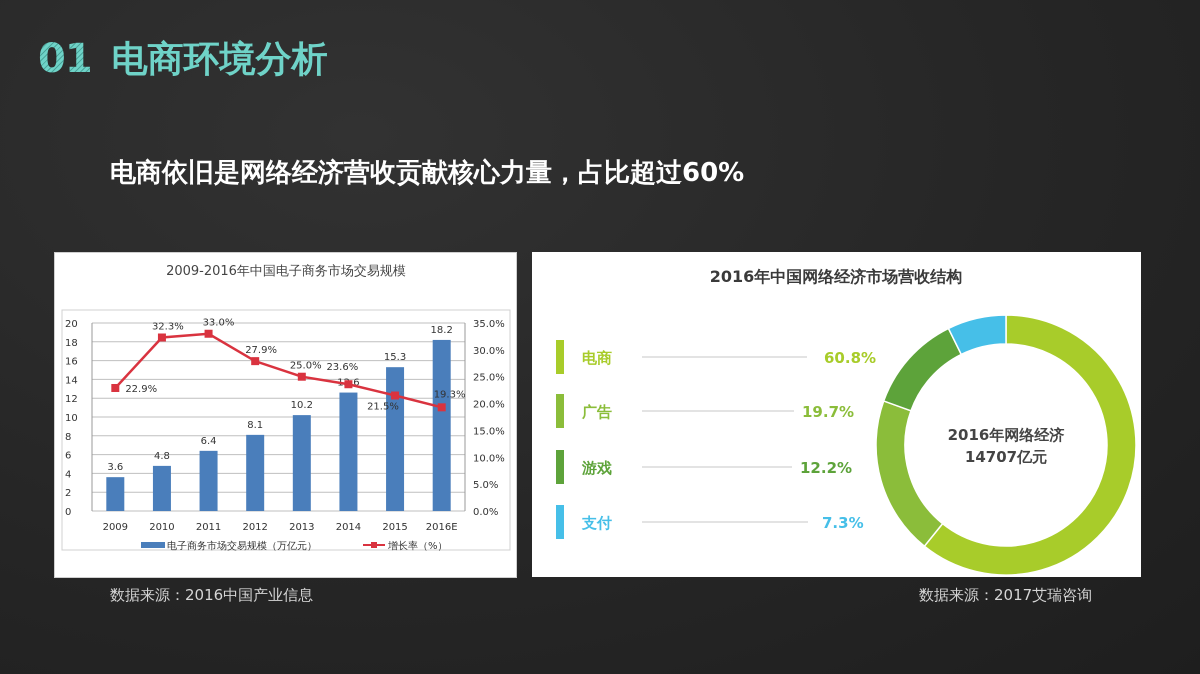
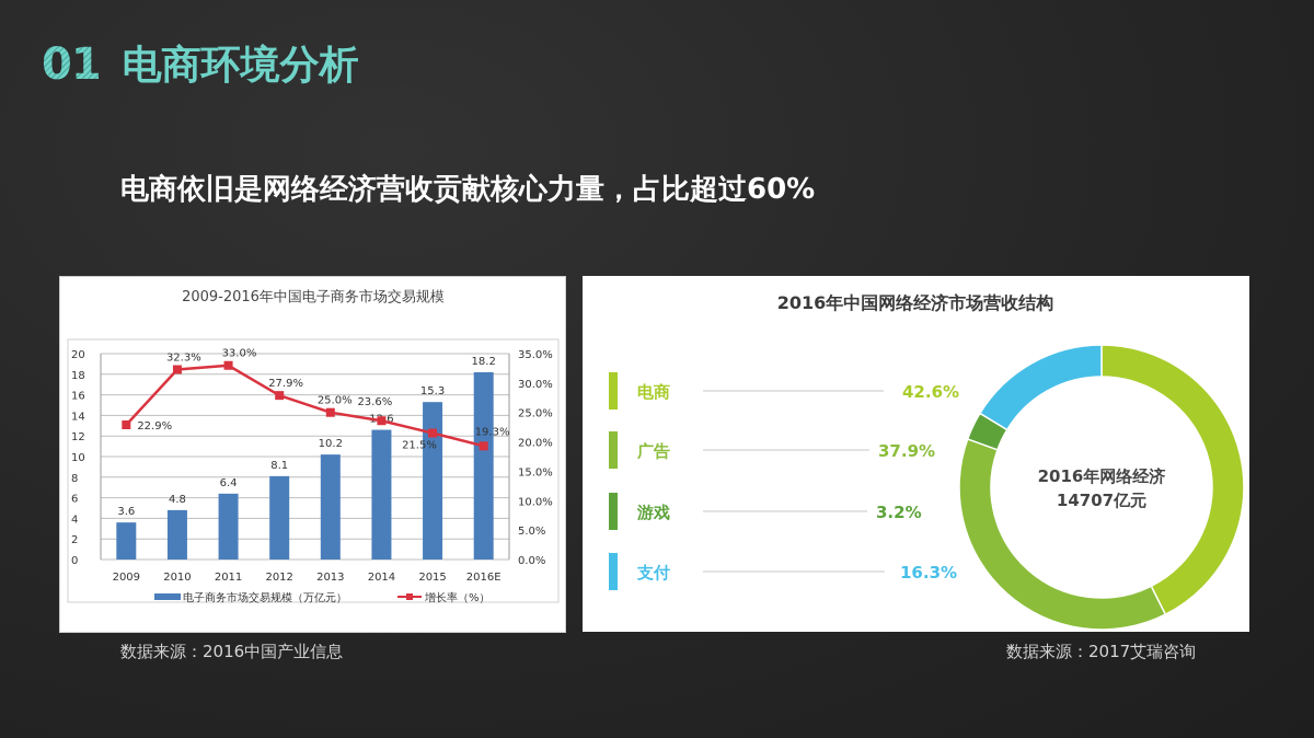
2016年中国网络经济市场营收结构/电商: 60.8% -> 42.6%
2016年中国网络经济市场营收结构/广告: 19.7% -> 37.9%
2016年中国网络经济市场营收结构/游戏: 12.2% -> 3.2%
2016年中国网络经济市场营收结构/支付: 7.3% -> 16.3%
